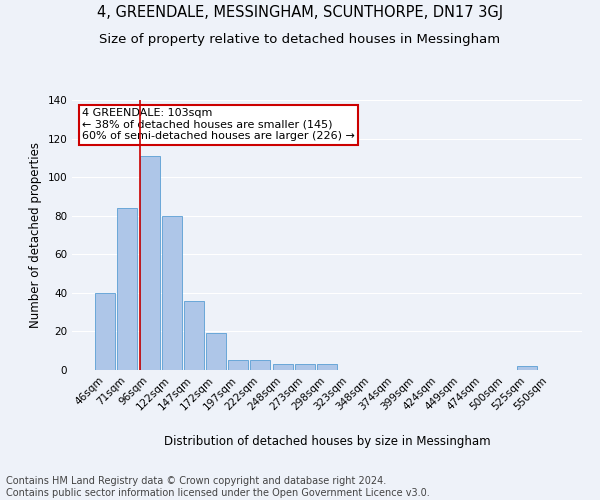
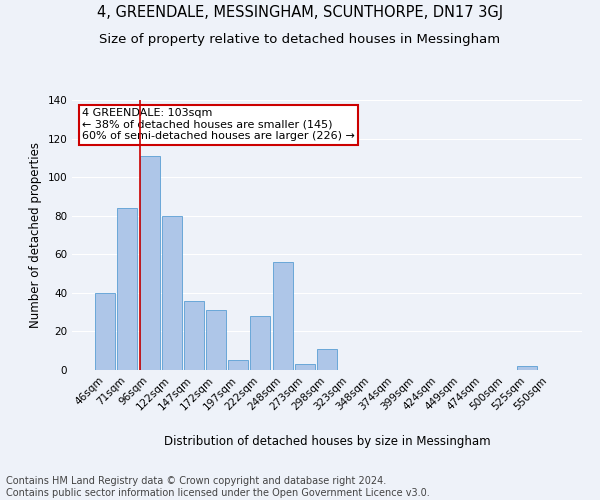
172sqm: 19 -> 31
222sqm: 5 -> 28
248sqm: 3 -> 56
298sqm: 3 -> 11
